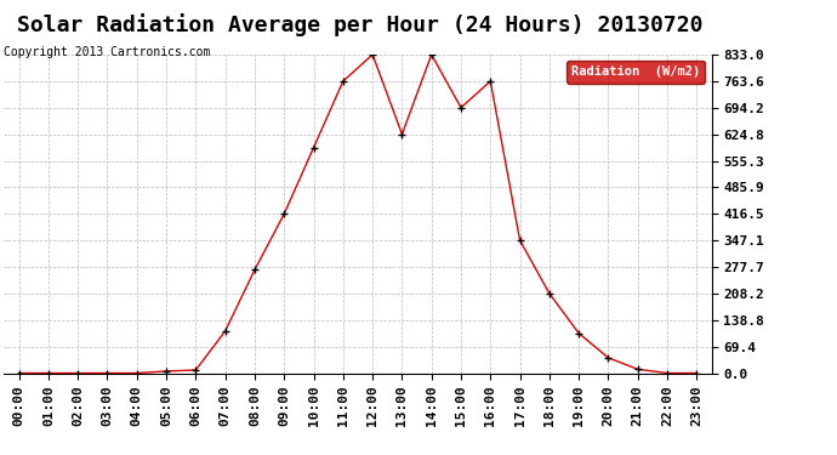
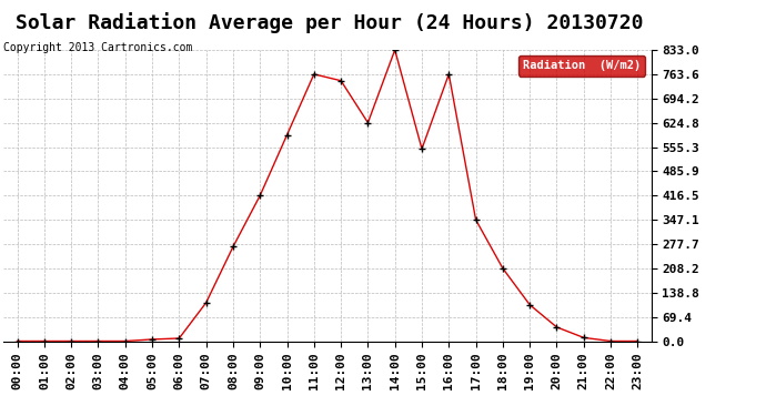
12:00: 833 -> 745
15:00: 694 -> 550
